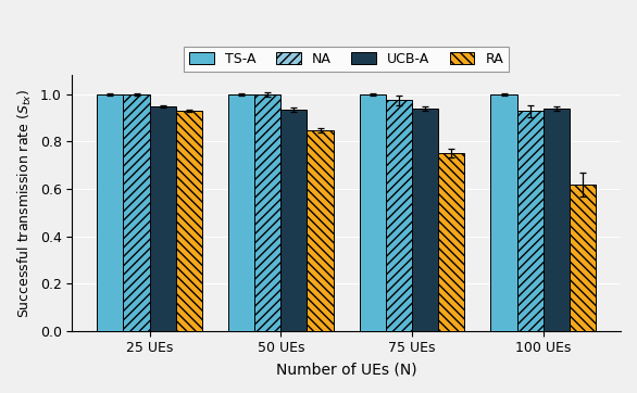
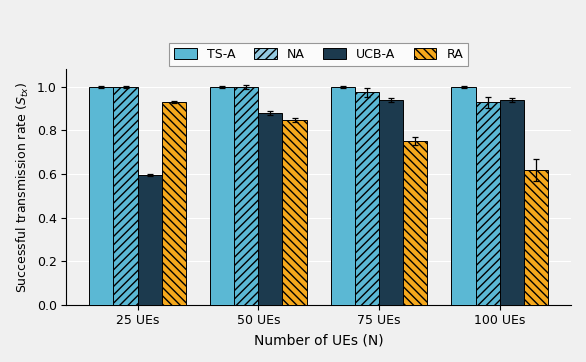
UCB-A/25 UEs: 0.950 -> 0.595
UCB-A/50 UEs: 0.935 -> 0.880
